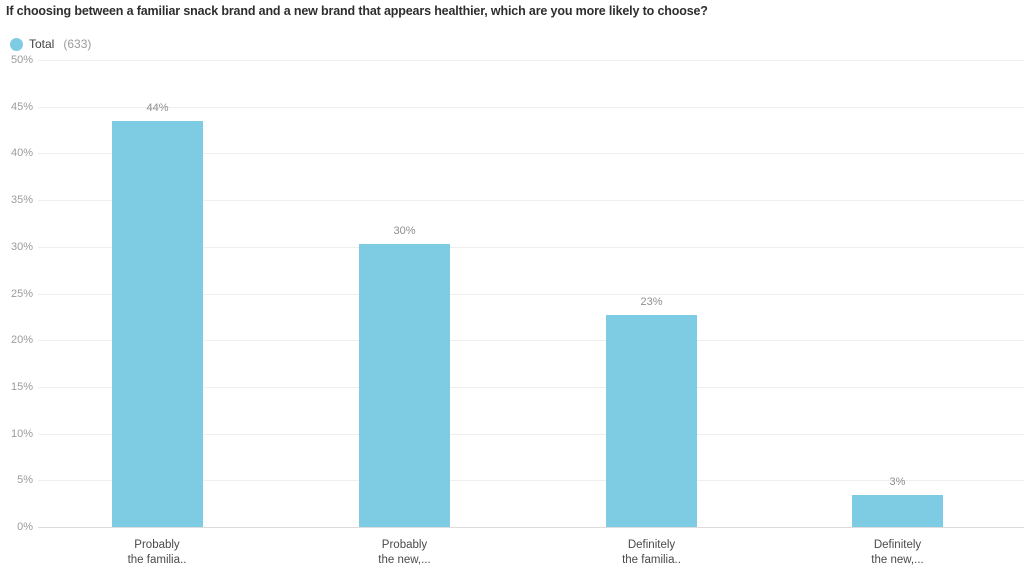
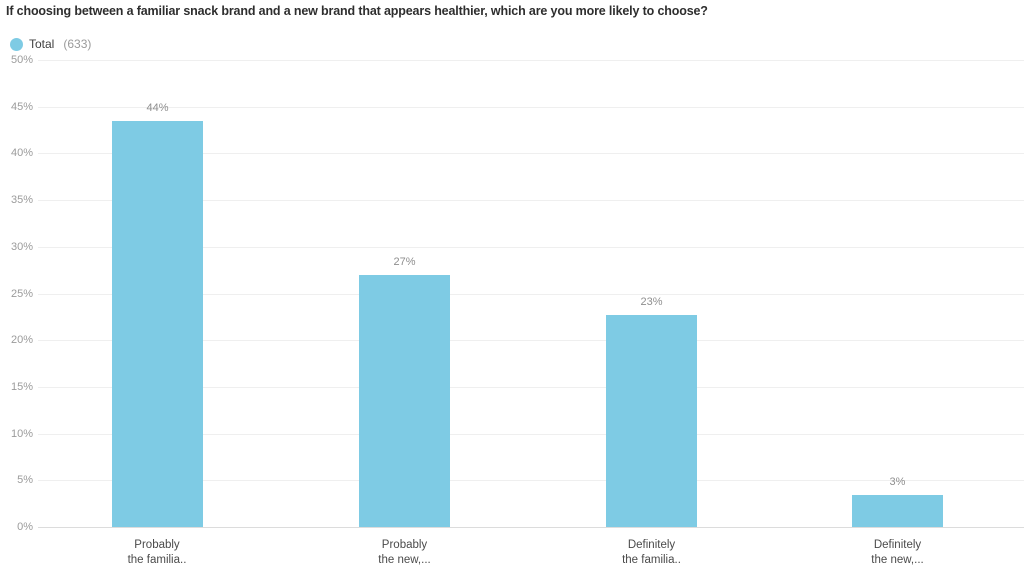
Probably the new,...: 30% -> 27%
